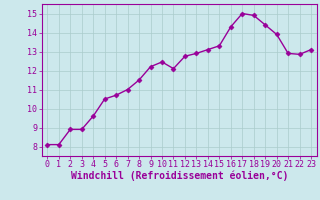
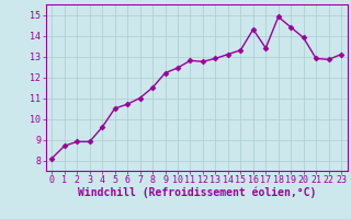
1: 8.1 -> 8.7
11: 12.1 -> 12.8
17: 15.0 -> 13.4
